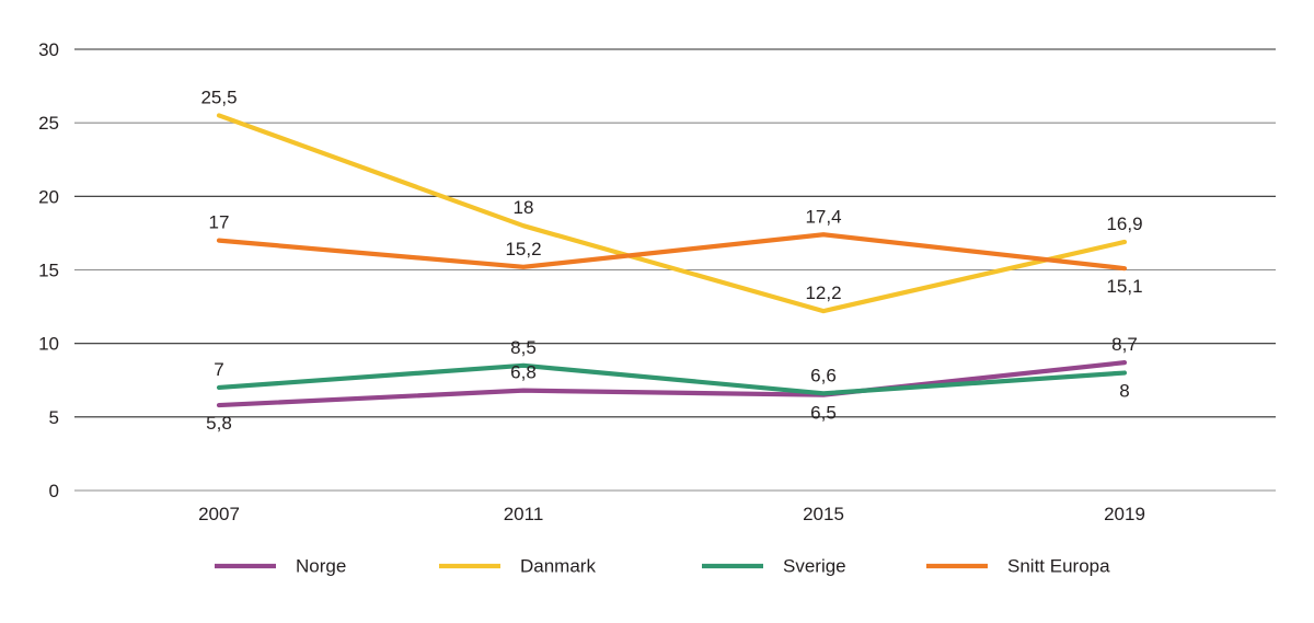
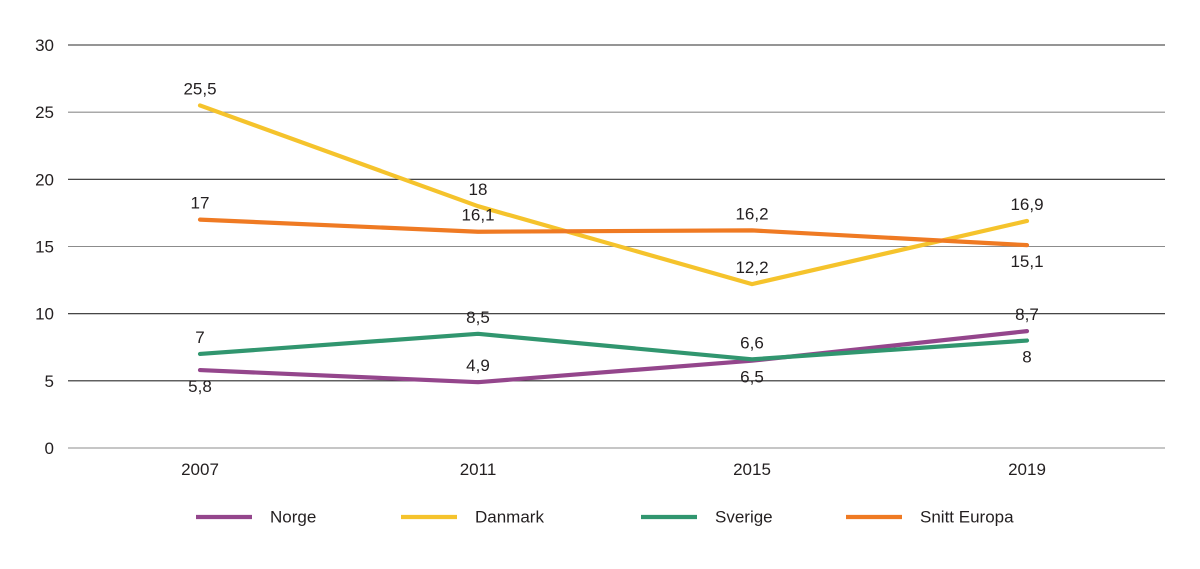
Norge/2011: 6,8 -> 4,9
Snitt Europa/2011: 15,2 -> 16,1
Snitt Europa/2015: 17,4 -> 16,2
